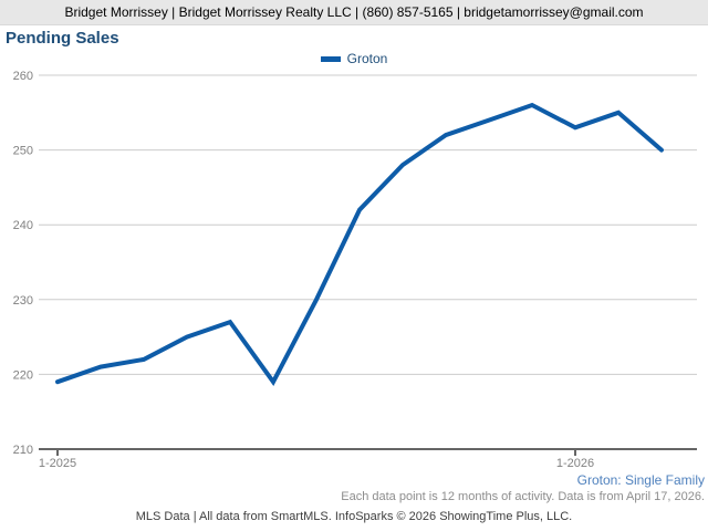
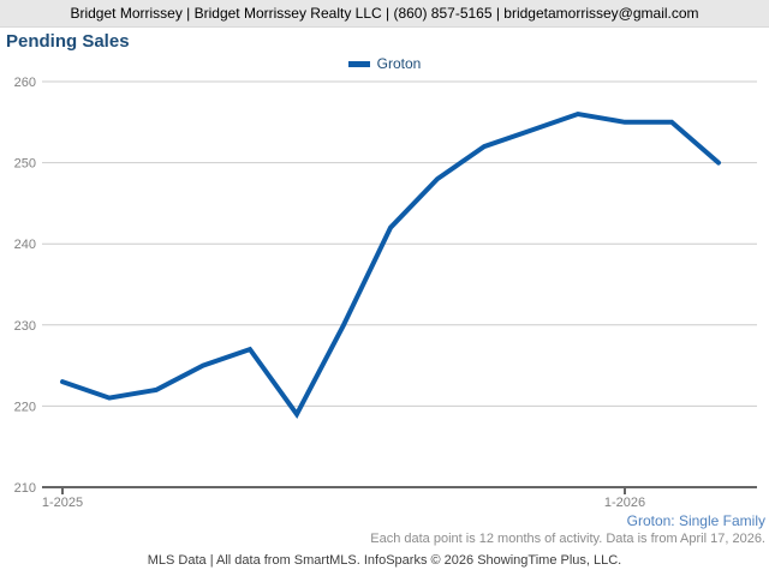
1-2025: 219 -> 223
1-2026: 253 -> 255
